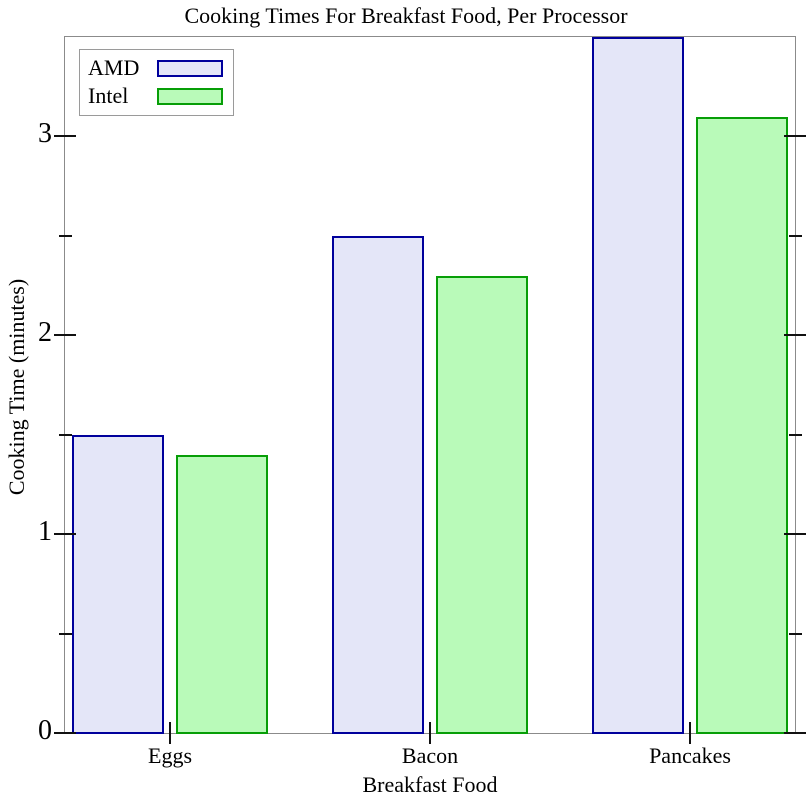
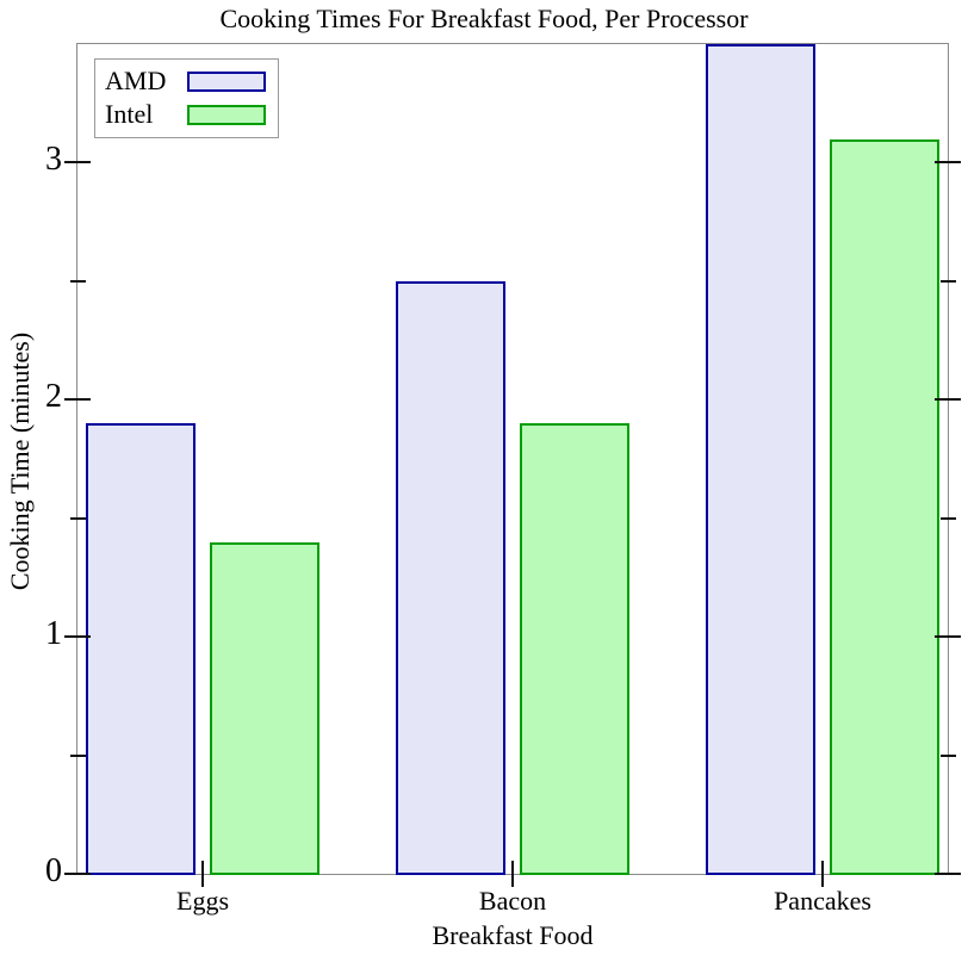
AMD/Eggs: 1.5 -> 1.9
Intel/Bacon: 2.3 -> 1.9
